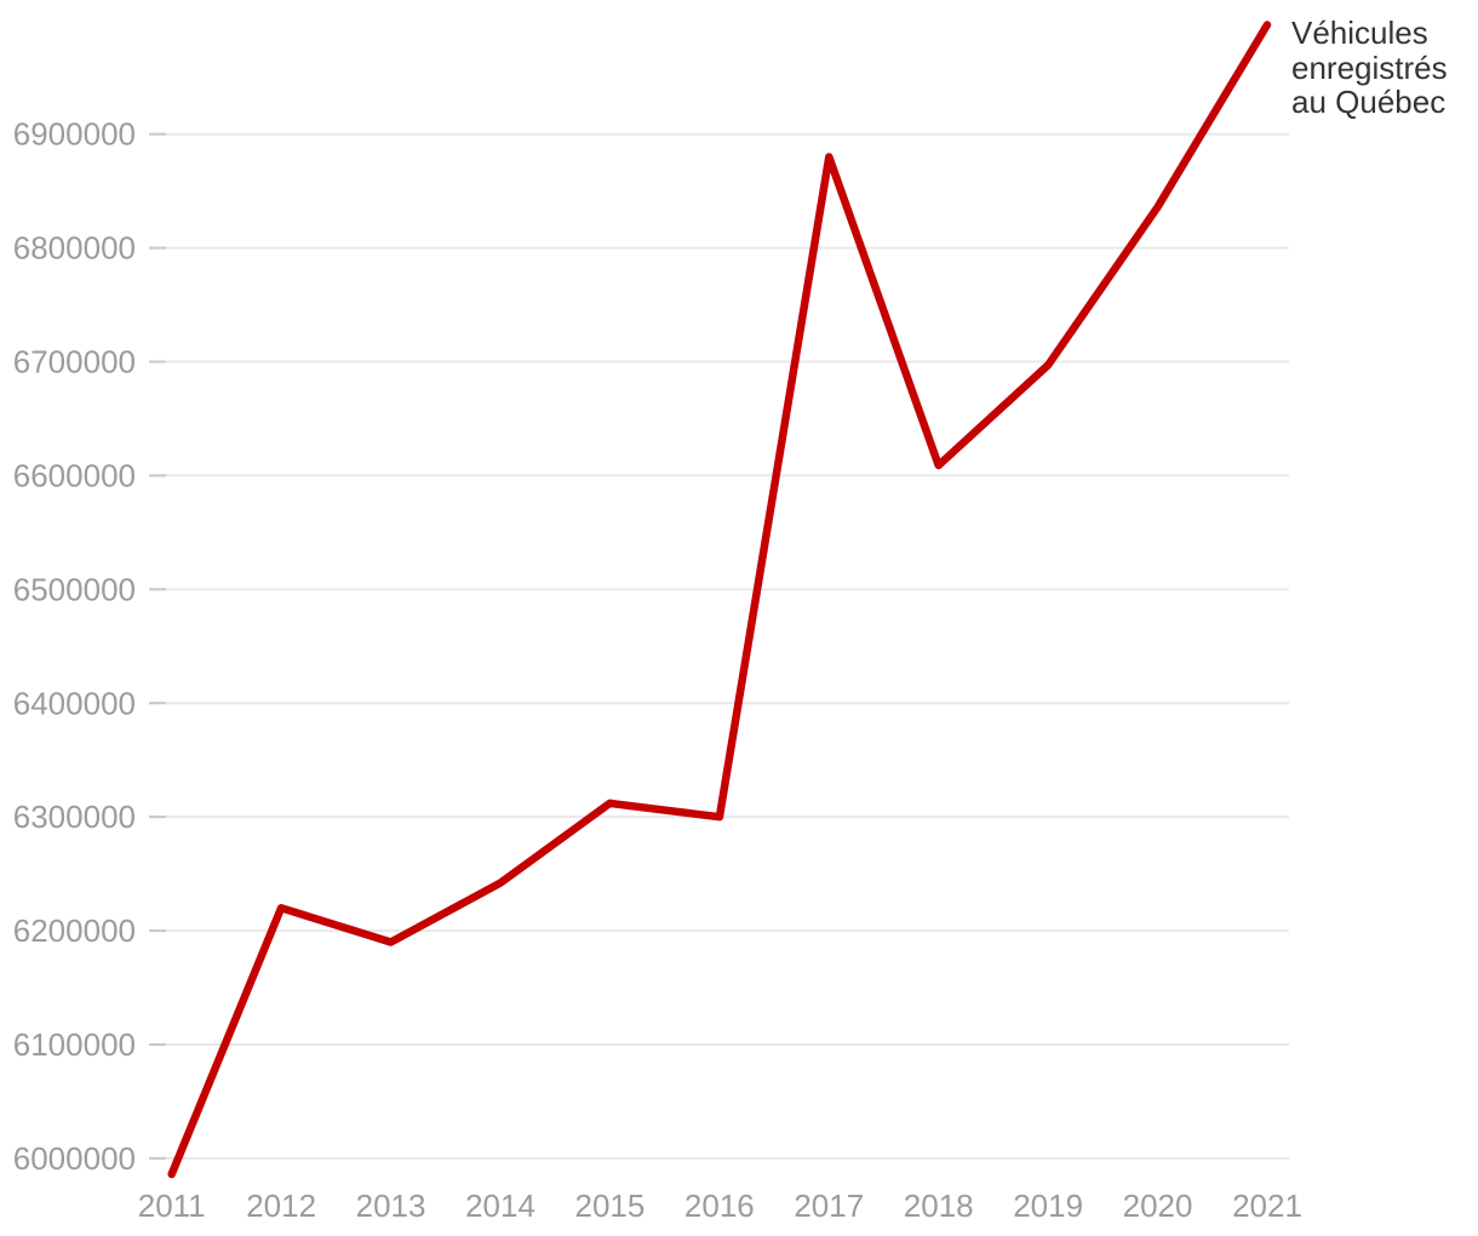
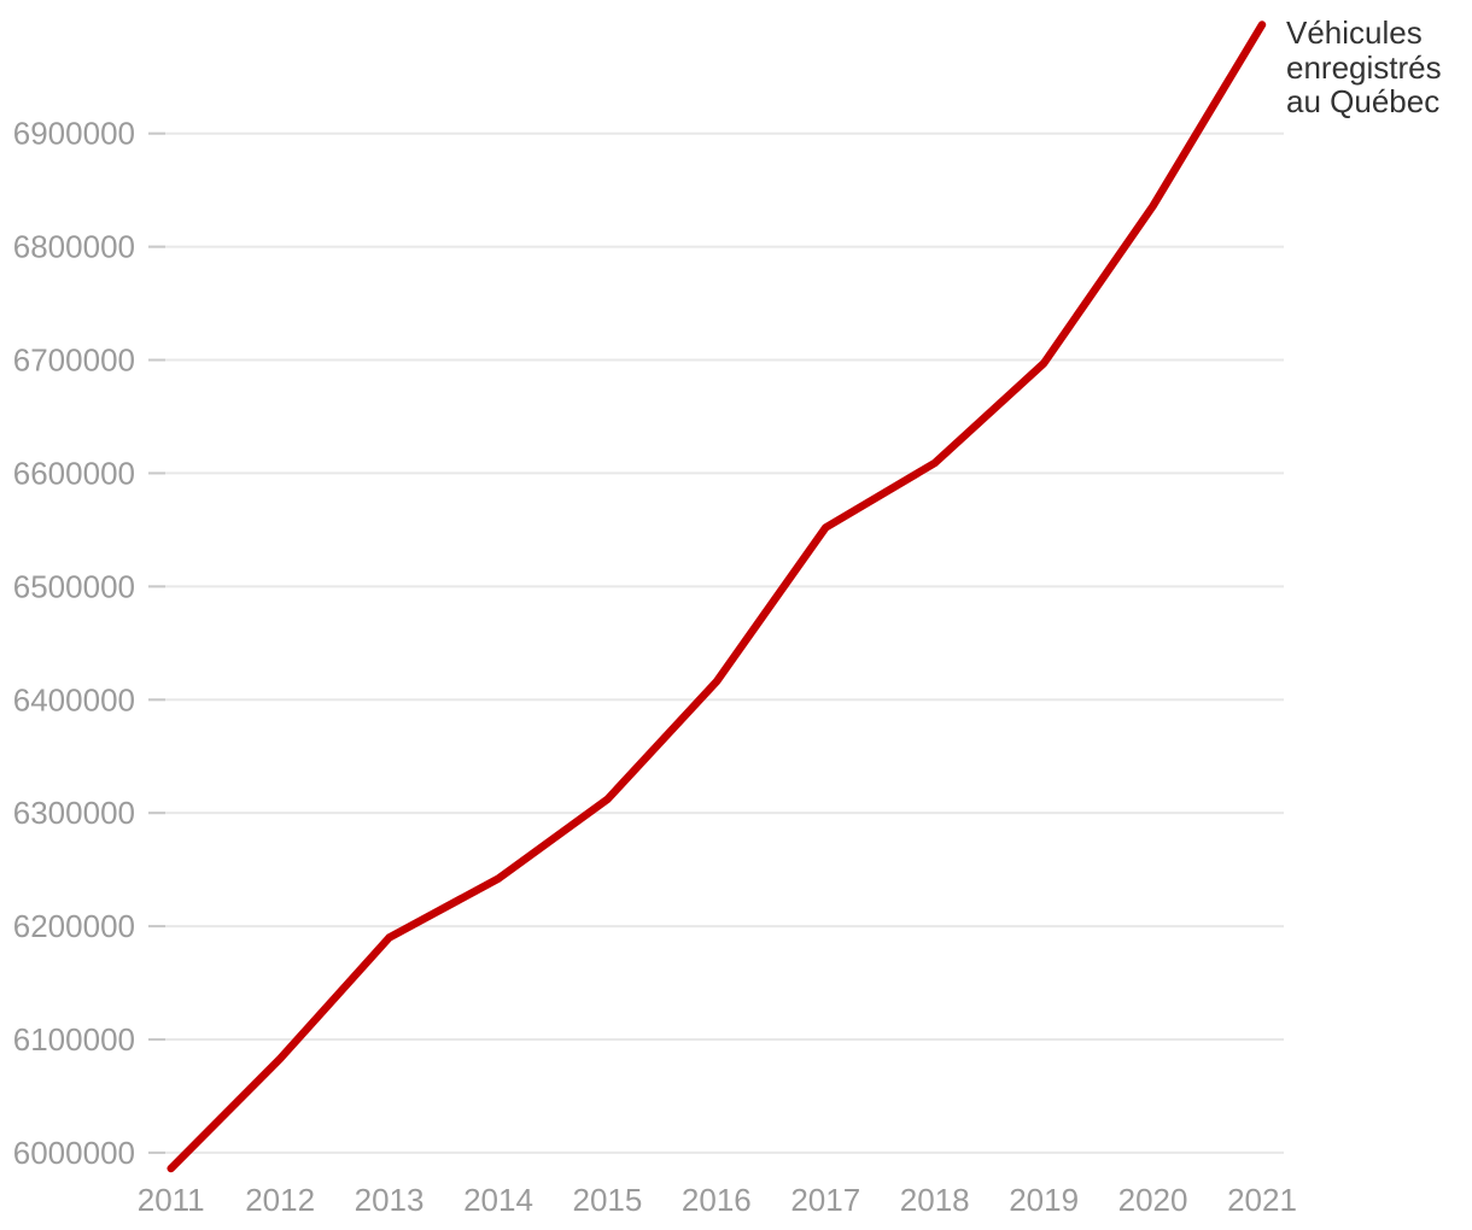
2012: 6220000 -> 6080000
2016: 6300000 -> 6420000
2017: 6880000 -> 6550000
